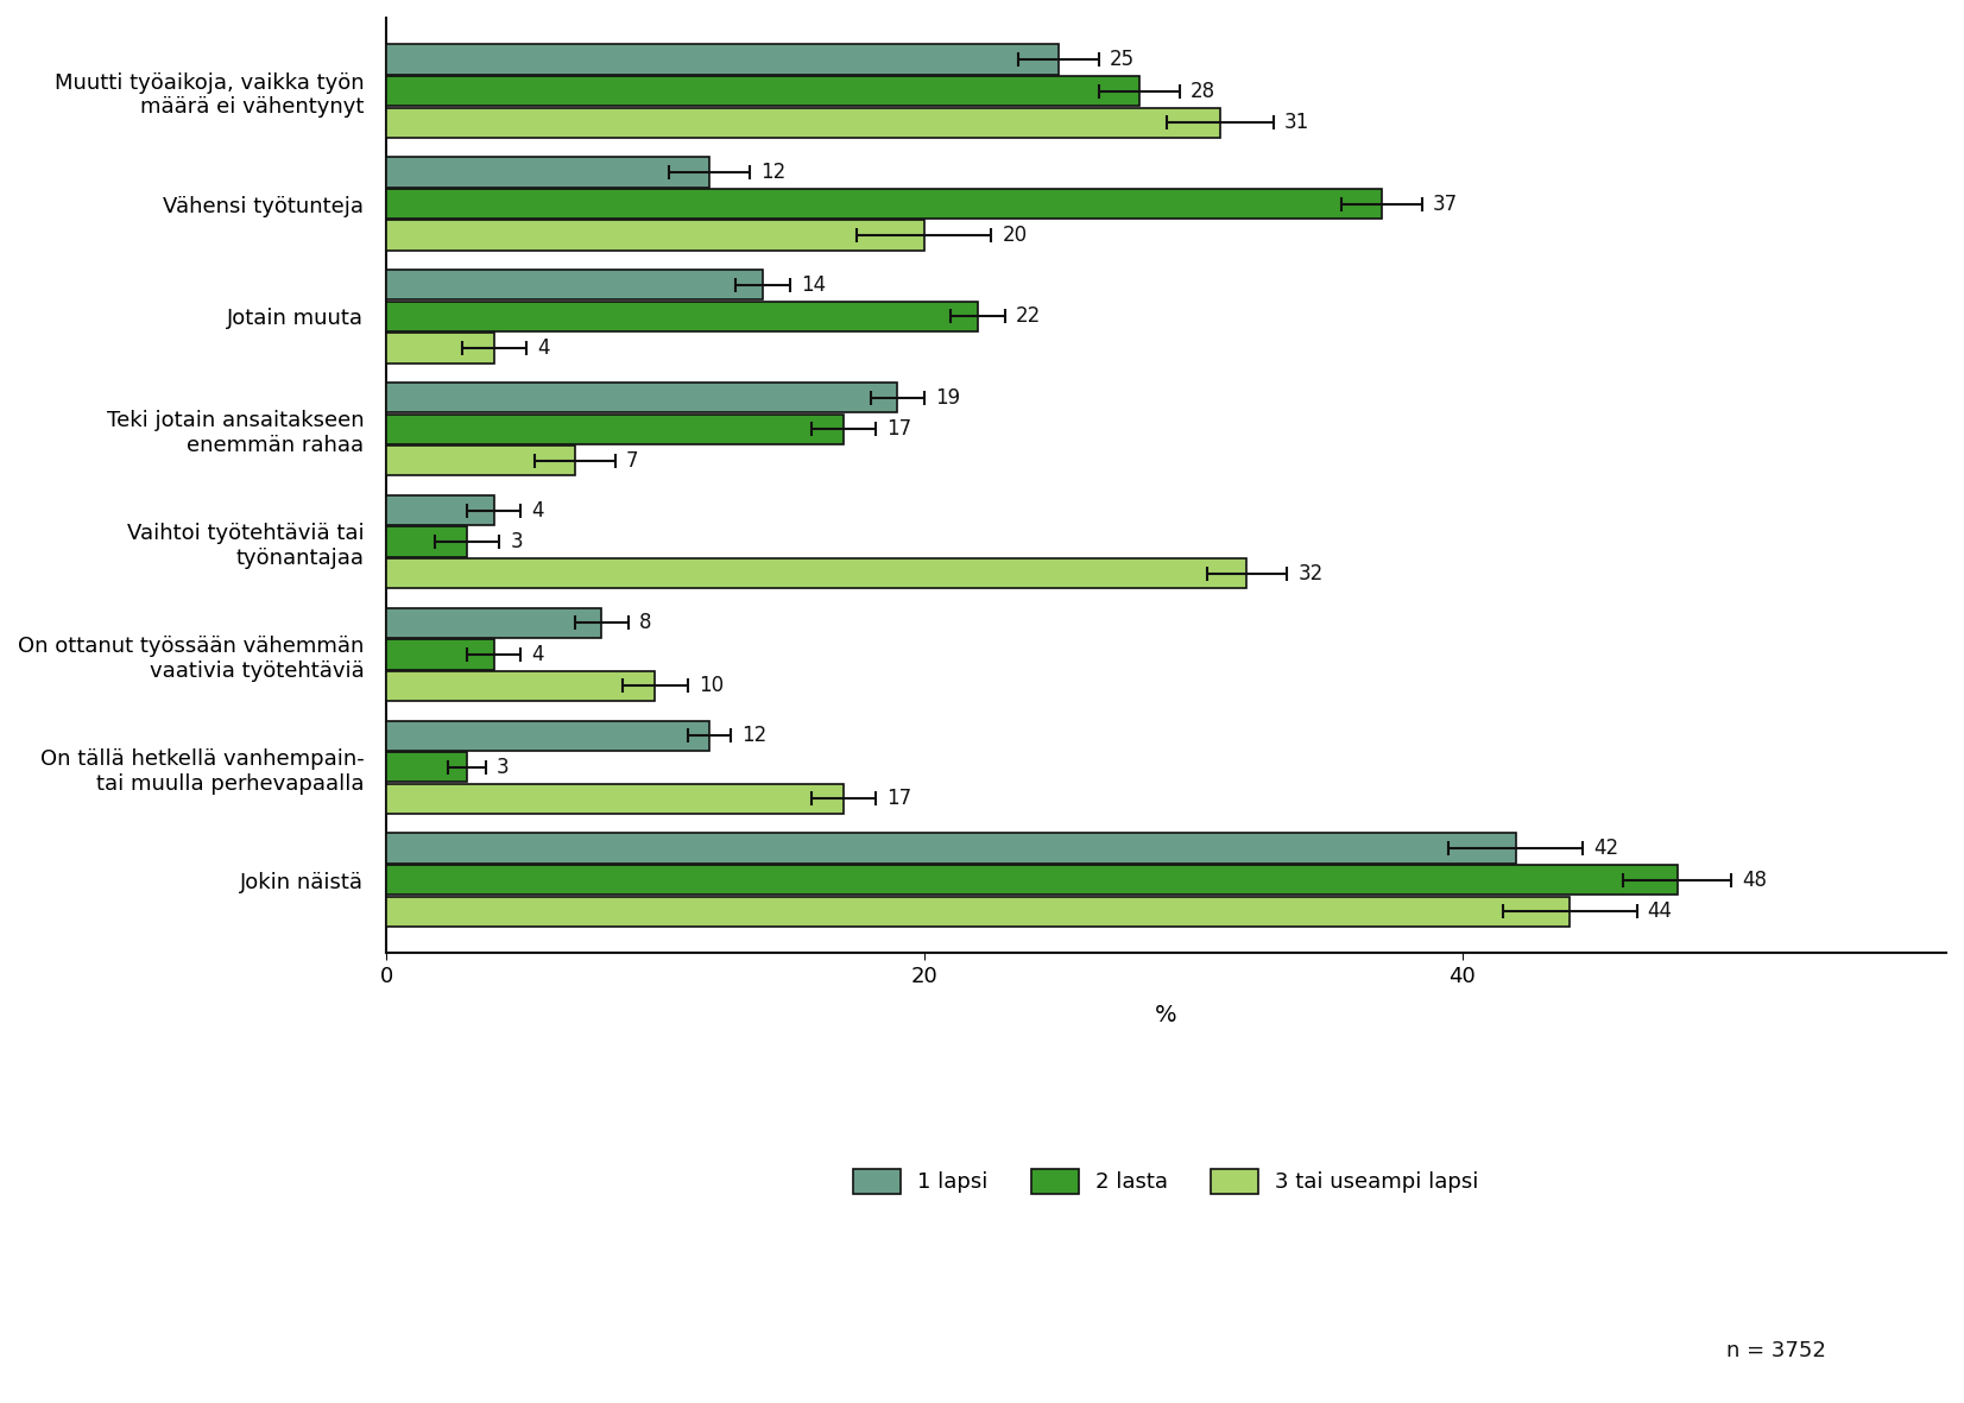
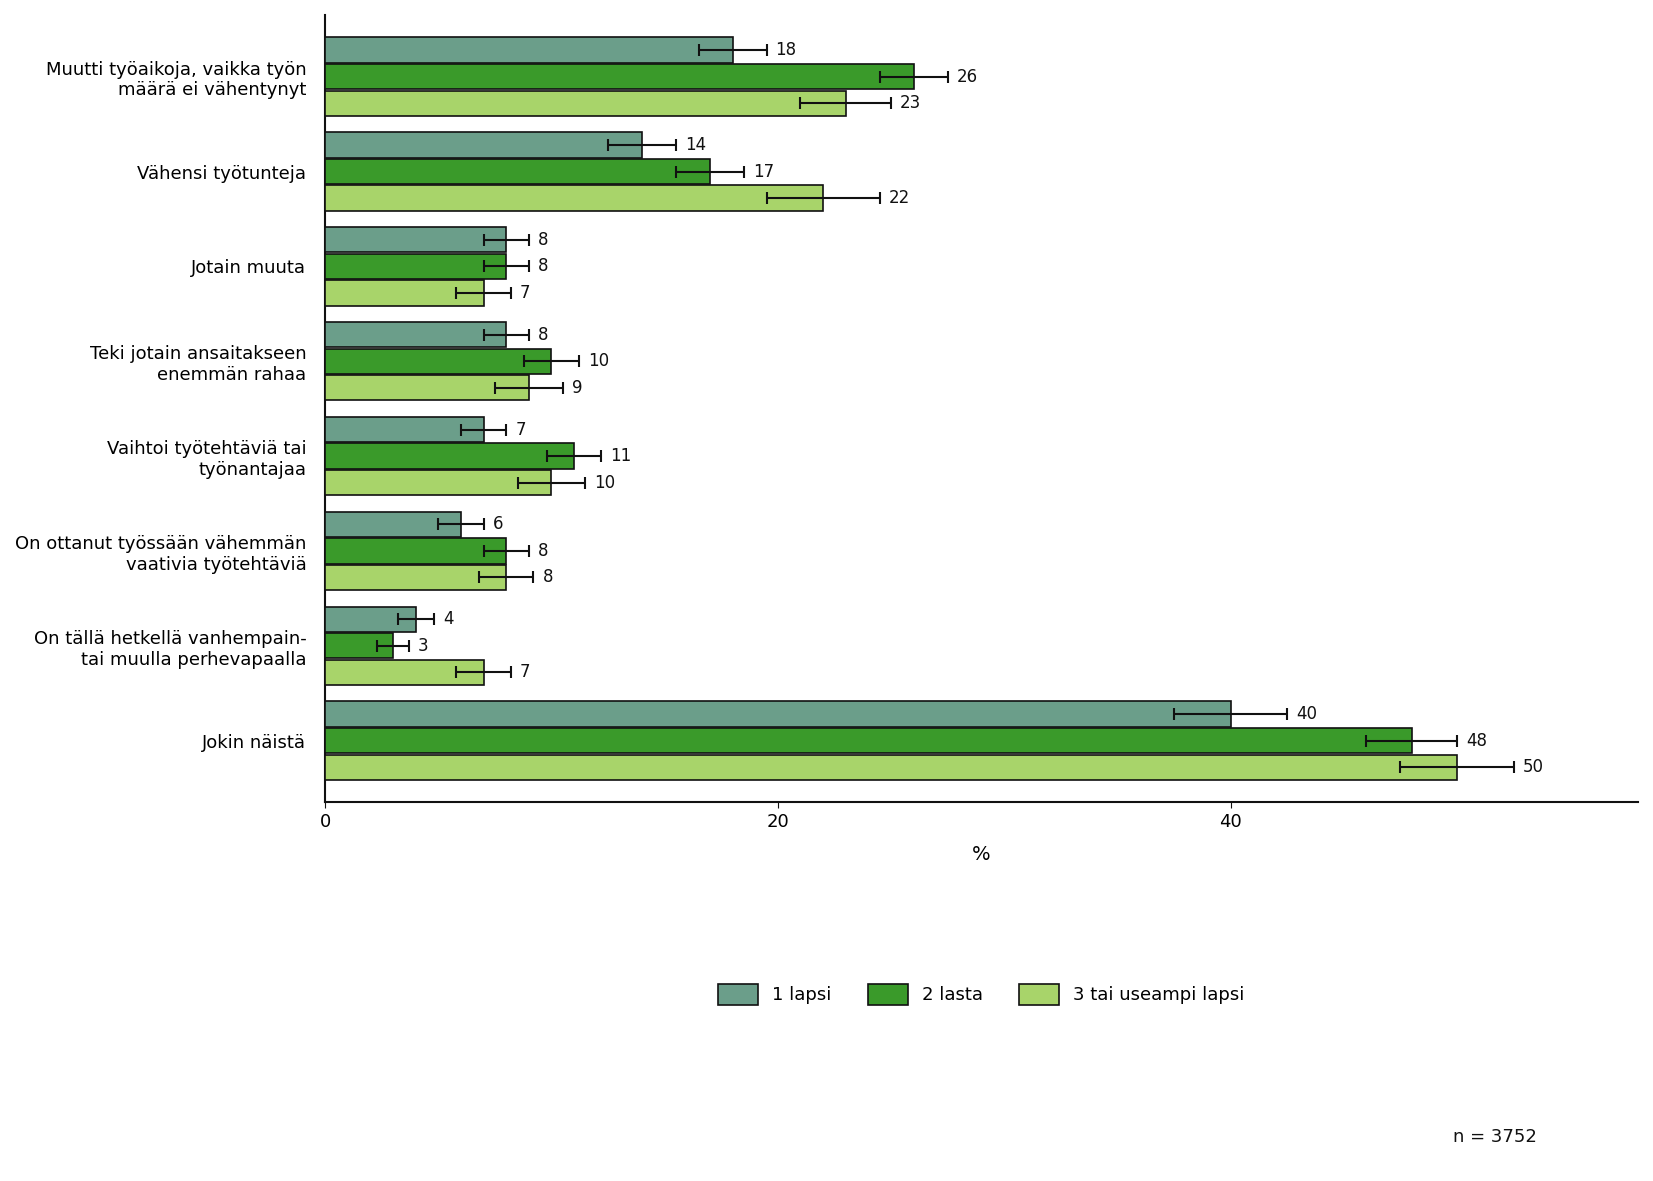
1 lapsi/Muutti työaikoja, vaikka työn määrä ei vähentynyt: 25 -> 18
2 lasta/Muutti työaikoja, vaikka työn määrä ei vähentynyt: 28 -> 26
3 tai useampi lapsi/Muutti työaikoja, vaikka työn määrä ei vähentynyt: 31 -> 23
1 lapsi/Vähensi työtunteja: 12 -> 14
2 lasta/Vähensi työtunteja: 37 -> 17
3 tai useampi lapsi/Vähensi työtunteja: 20 -> 22
1 lapsi/Jotain muuta: 14 -> 8
2 lasta/Jotain muuta: 22 -> 8
3 tai useampi lapsi/Jotain muuta: 4 -> 7
1 lapsi/Teki jotain ansaitakseen enemmän rahaa: 19 -> 8
2 lasta/Teki jotain ansaitakseen enemmän rahaa: 17 -> 10
3 tai useampi lapsi/Teki jotain ansaitakseen enemmän rahaa: 7 -> 9
1 lapsi/Vaihtoi työtehtäviä tai työnantajaa: 4 -> 7
2 lasta/Vaihtoi työtehtäviä tai työnantajaa: 3 -> 11
3 tai useampi lapsi/Vaihtoi työtehtäviä tai työnantajaa: 32 -> 10
1 lapsi/On ottanut työssään vähemmän vaativia työtehtäviä: 8 -> 6
2 lasta/On ottanut työssään vähemmän vaativia työtehtäviä: 4 -> 8
3 tai useampi lapsi/On ottanut työssään vähemmän vaativia työtehtäviä: 10 -> 8
1 lapsi/On tällä hetkellä vanhempain- tai muulla perhevapaalla: 12 -> 4
3 tai useampi lapsi/On tällä hetkellä vanhempain- tai muulla perhevapaalla: 17 -> 7
1 lapsi/Jokin näistä: 42 -> 40
3 tai useampi lapsi/Jokin näistä: 44 -> 50
